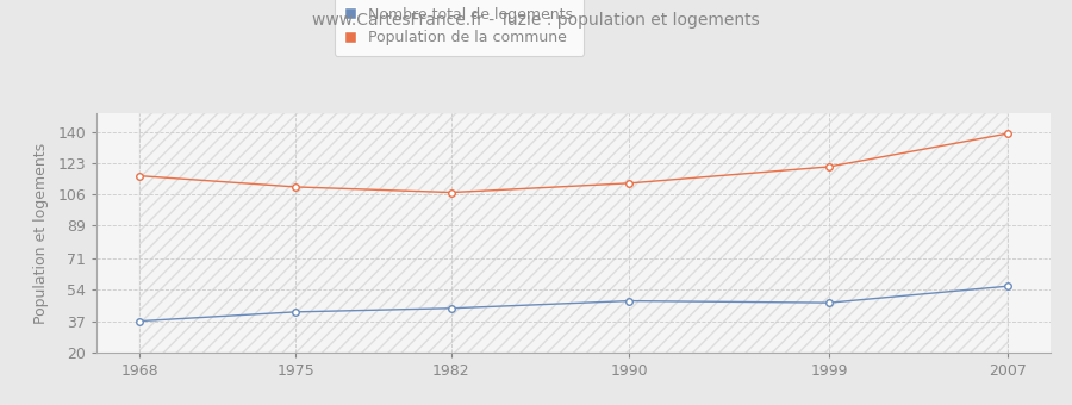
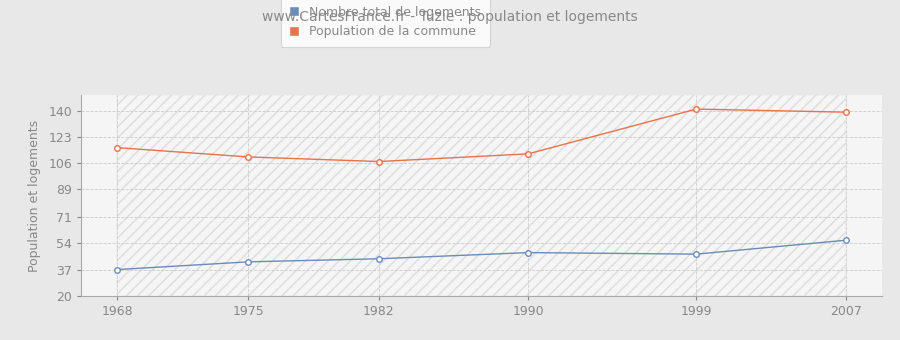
Population de la commune/1999: 121 -> 141
